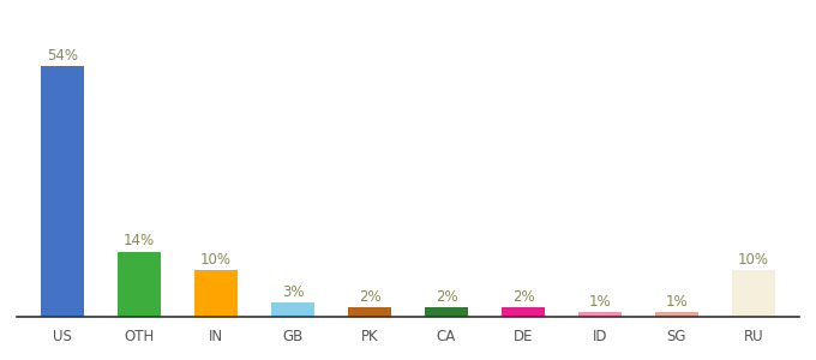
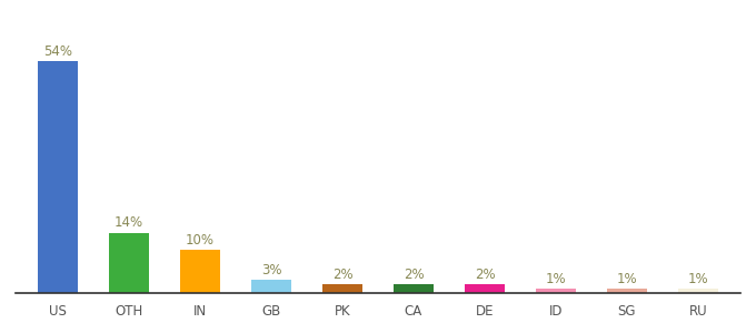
RU: 10% -> 1%
